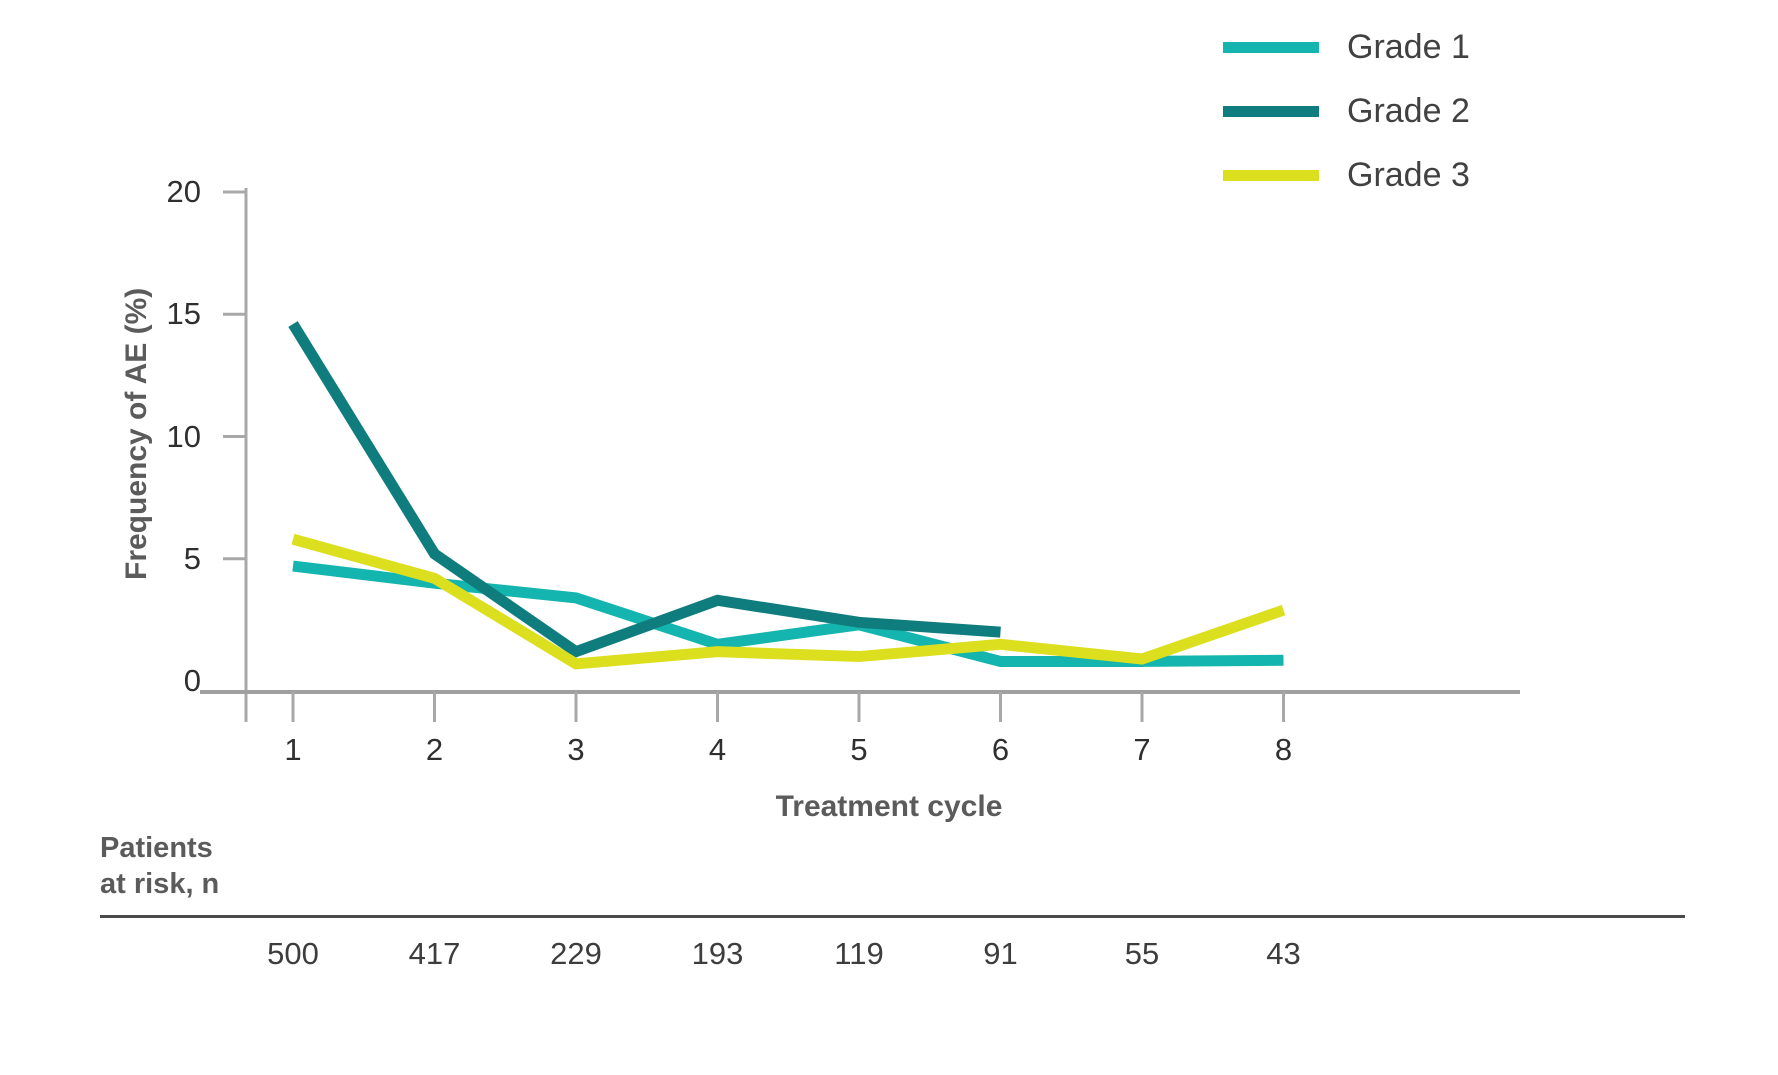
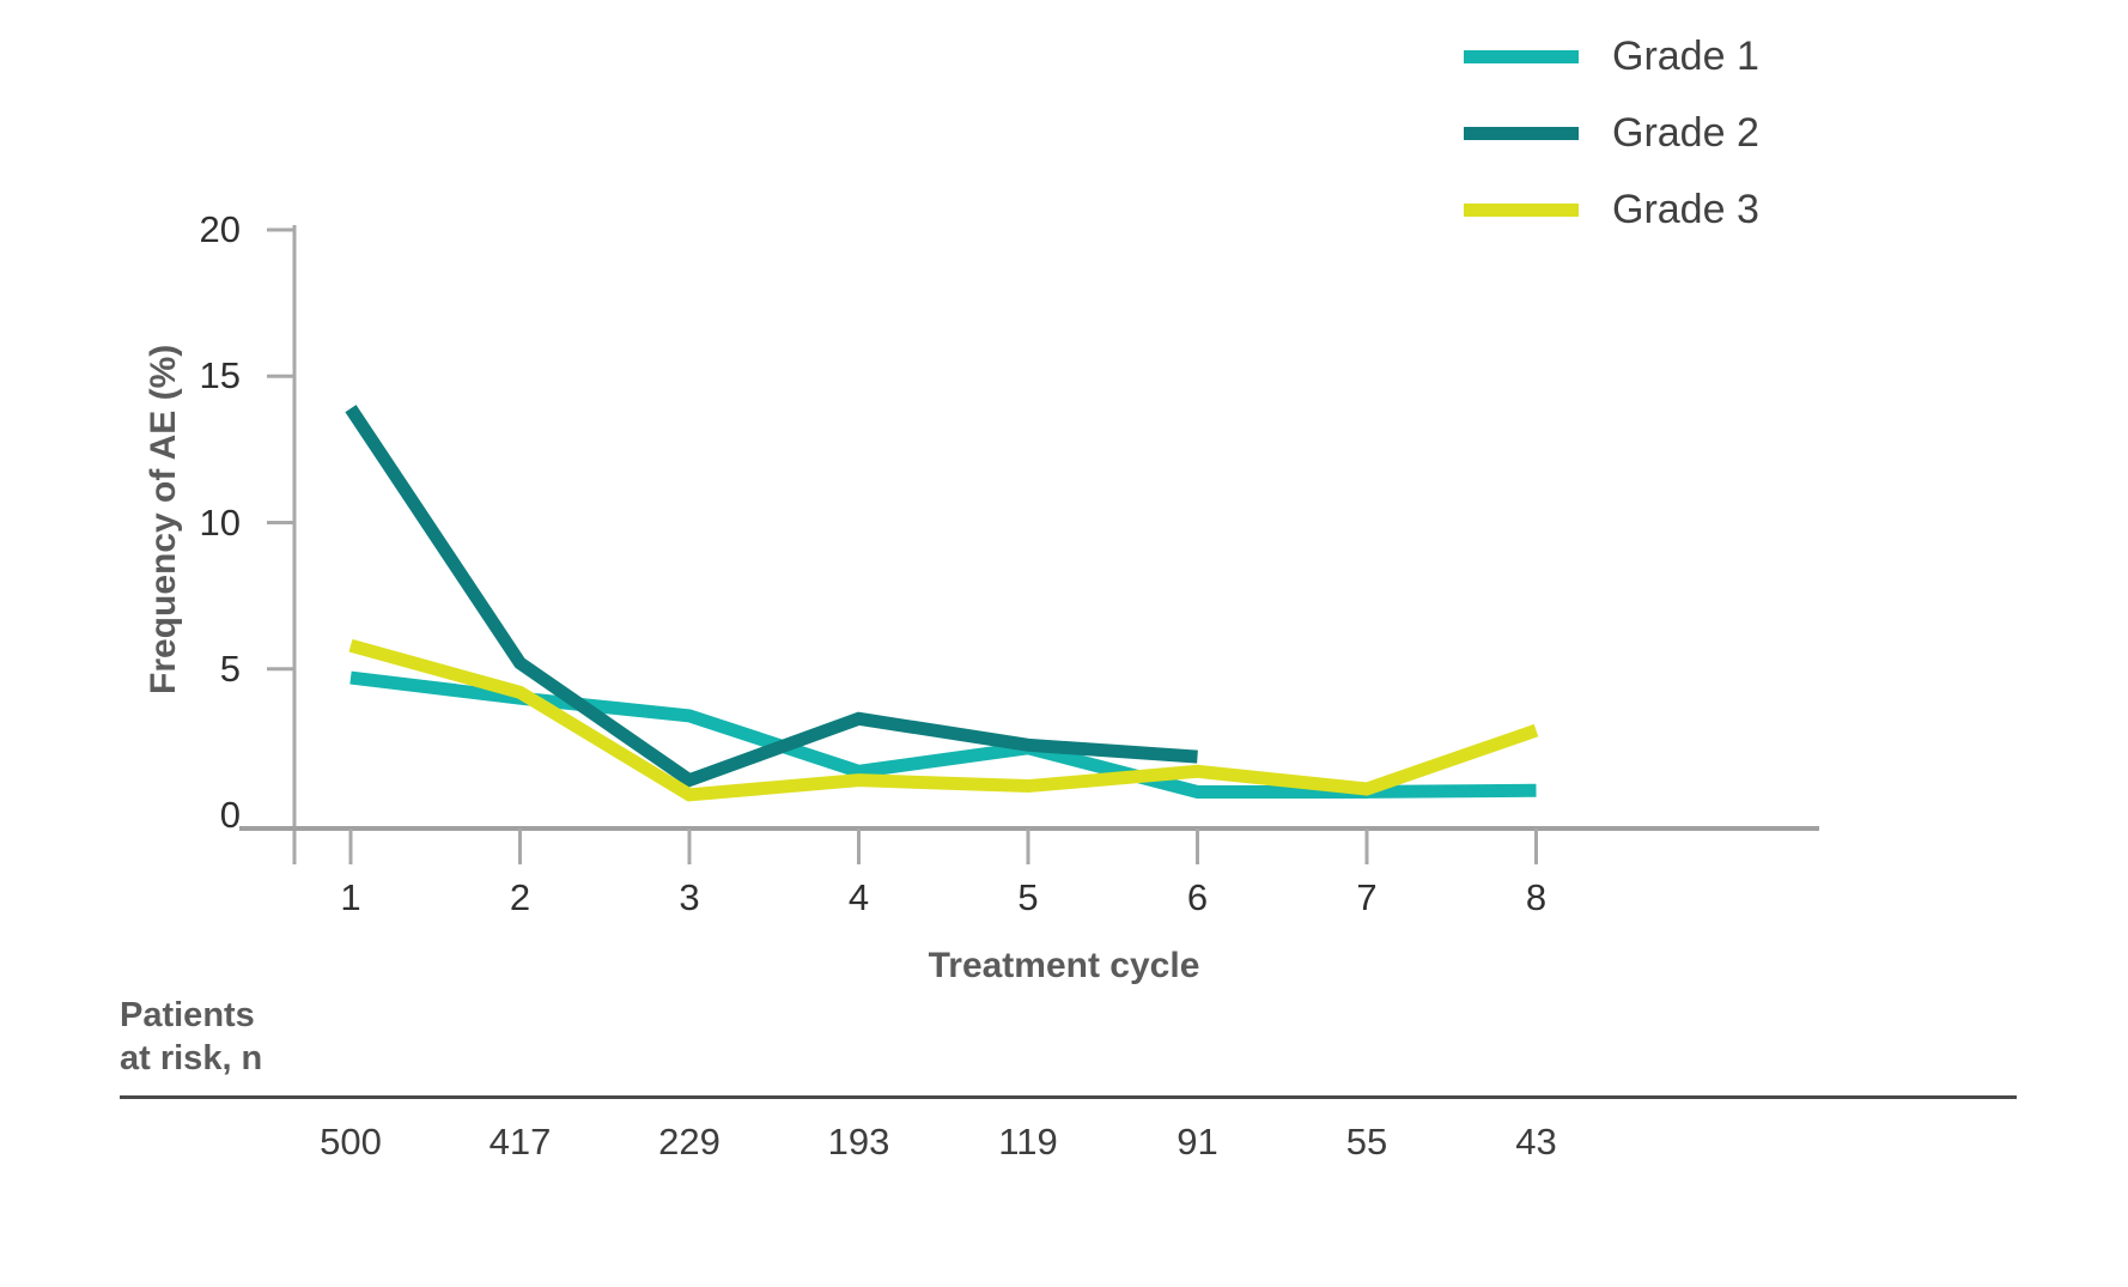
Grade 2/1: 14.6 -> 13.9
